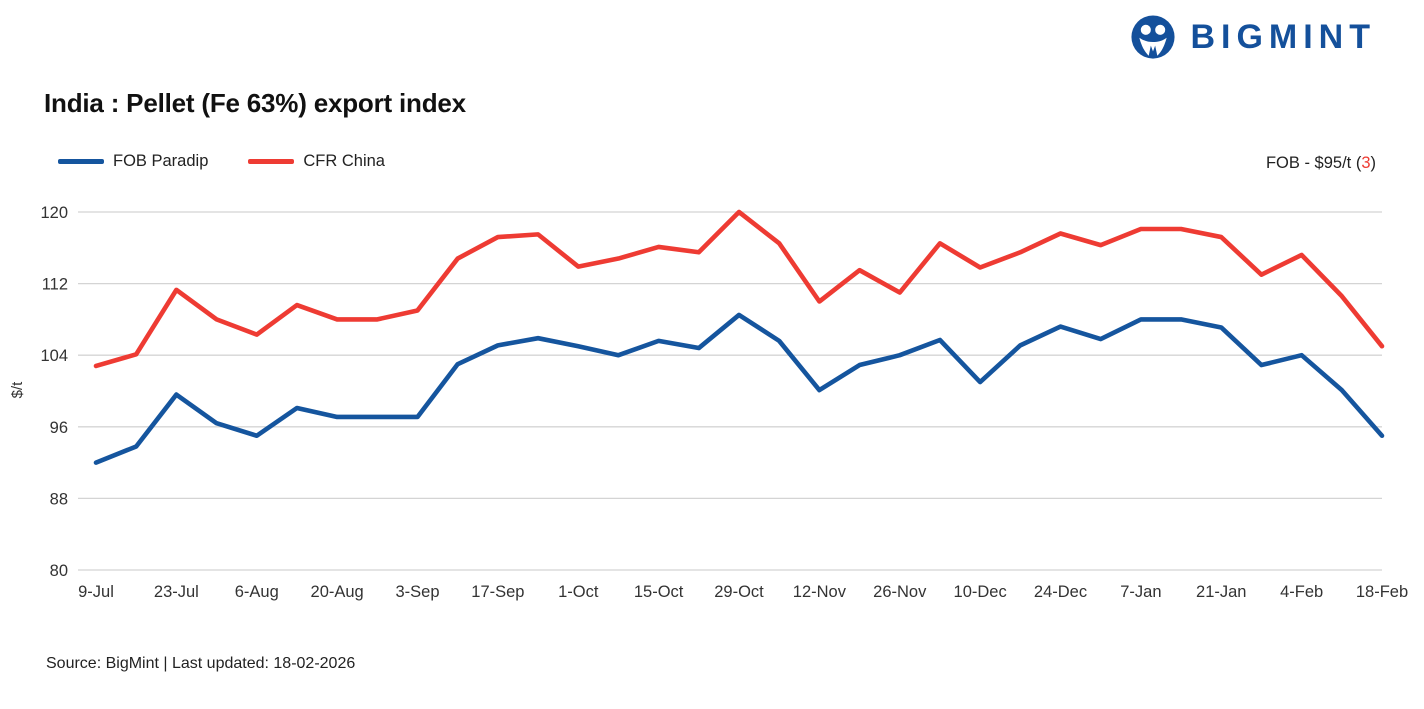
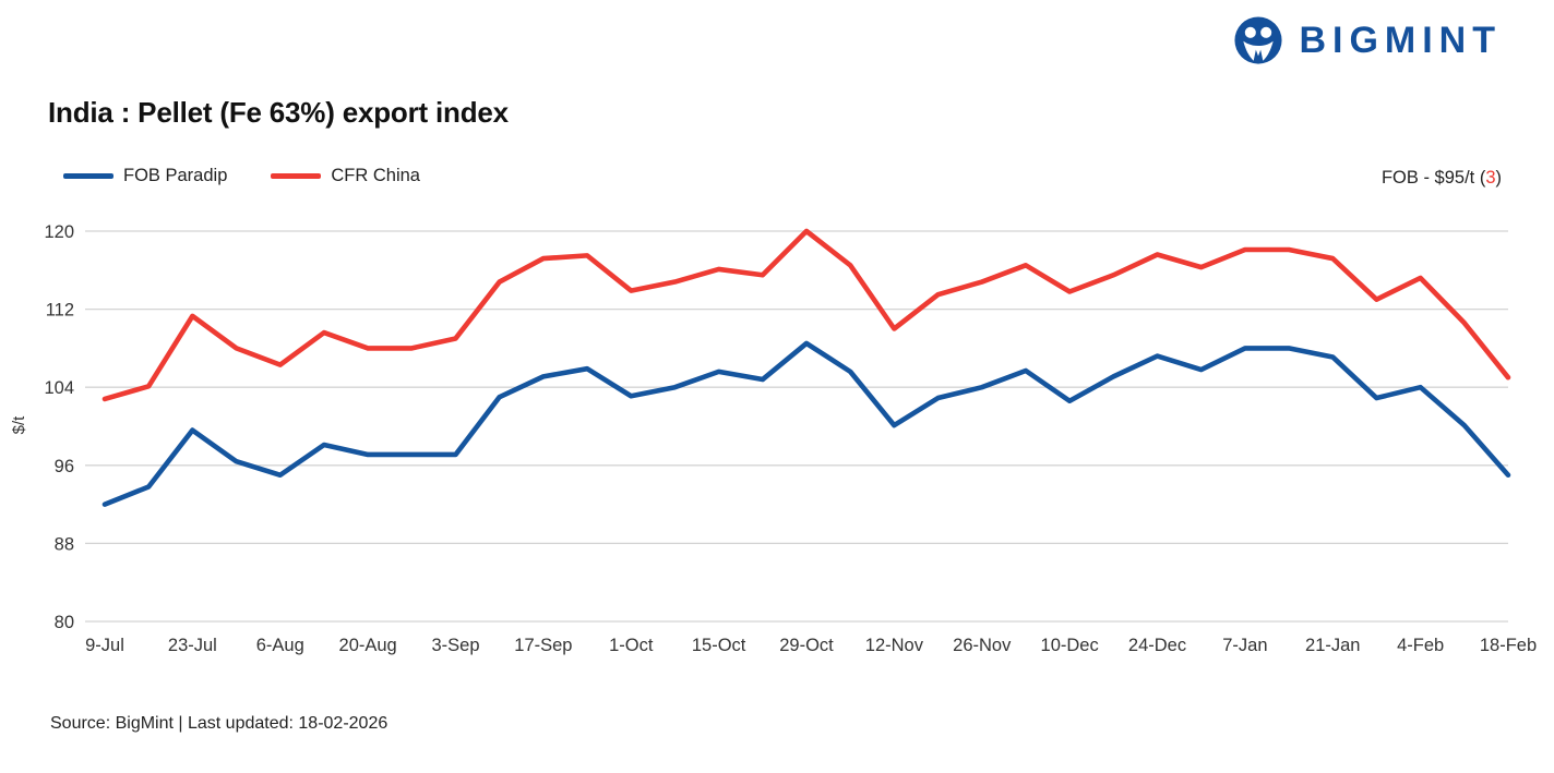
FOB Paradip/1-Oct: 105 -> 103
CFR China/26-Nov: 111 -> 115
FOB Paradip/10-Dec: 101 -> 103
